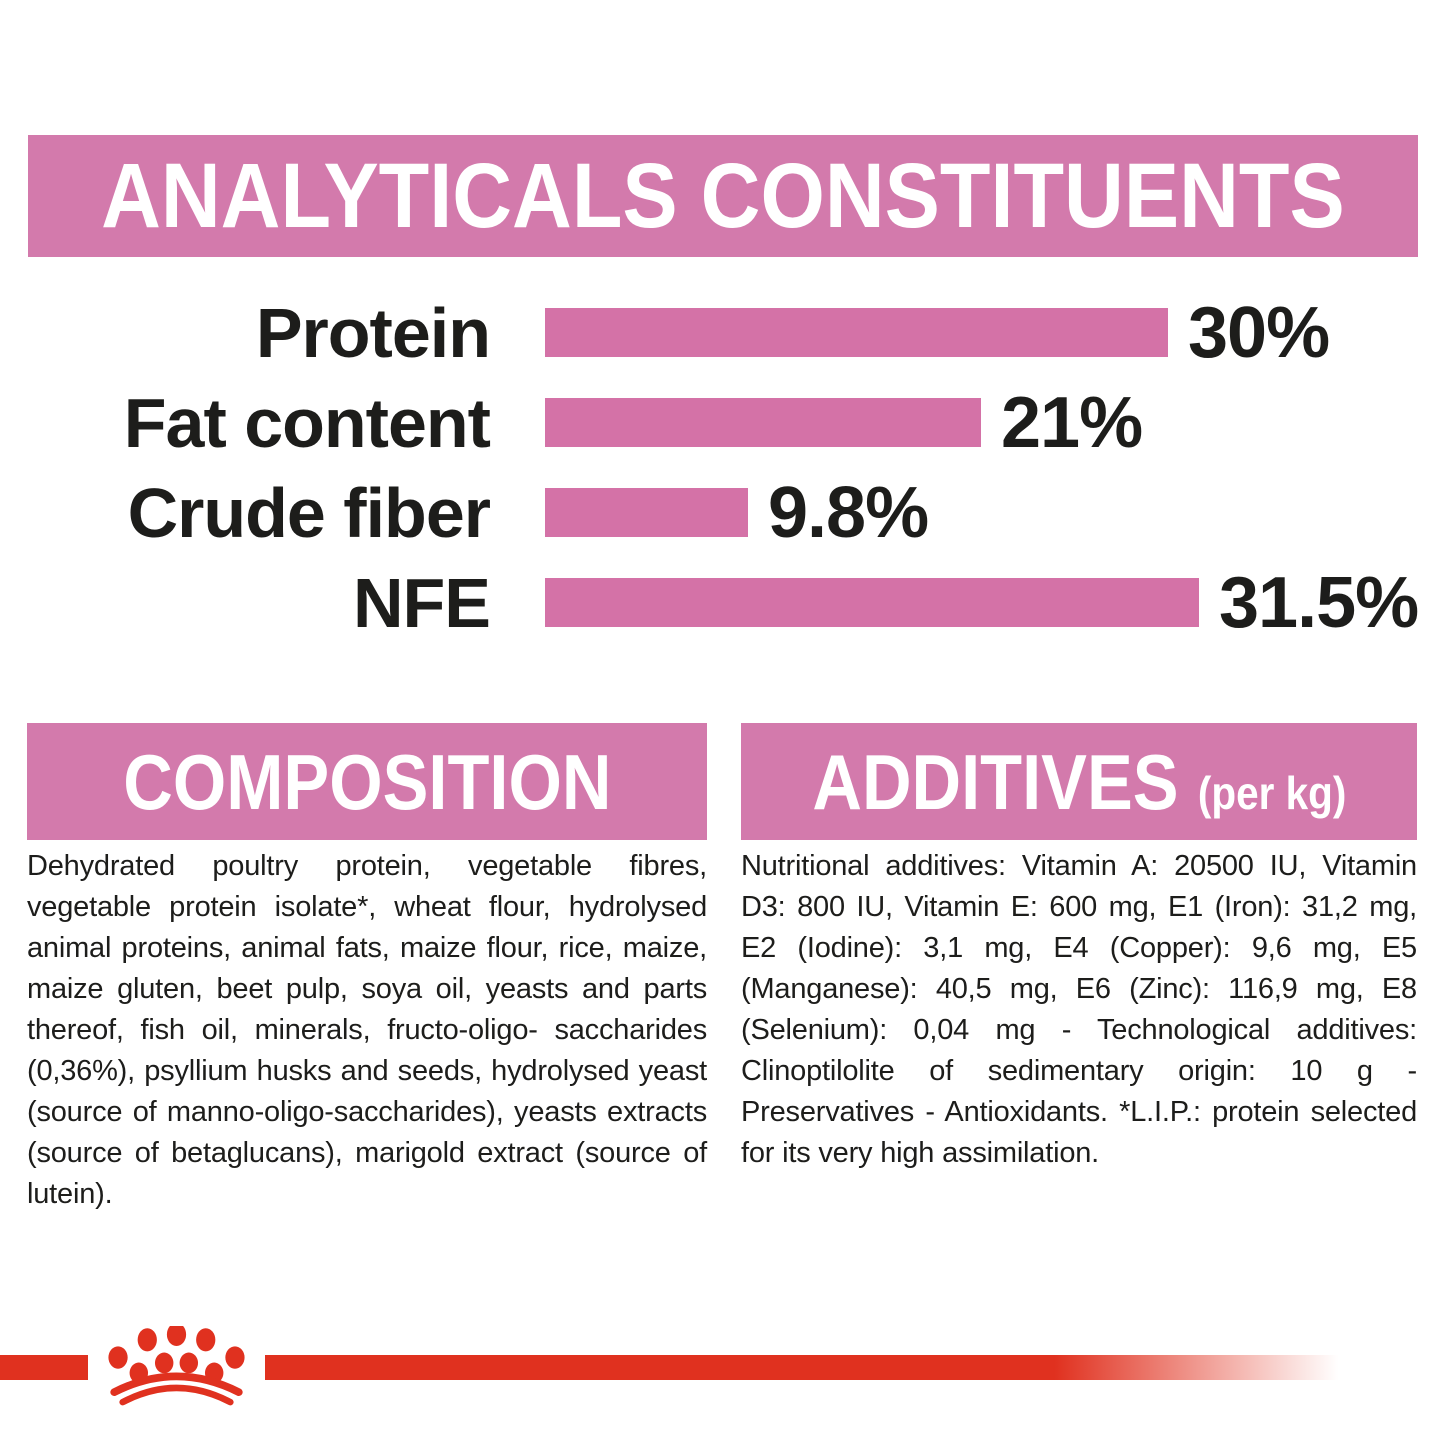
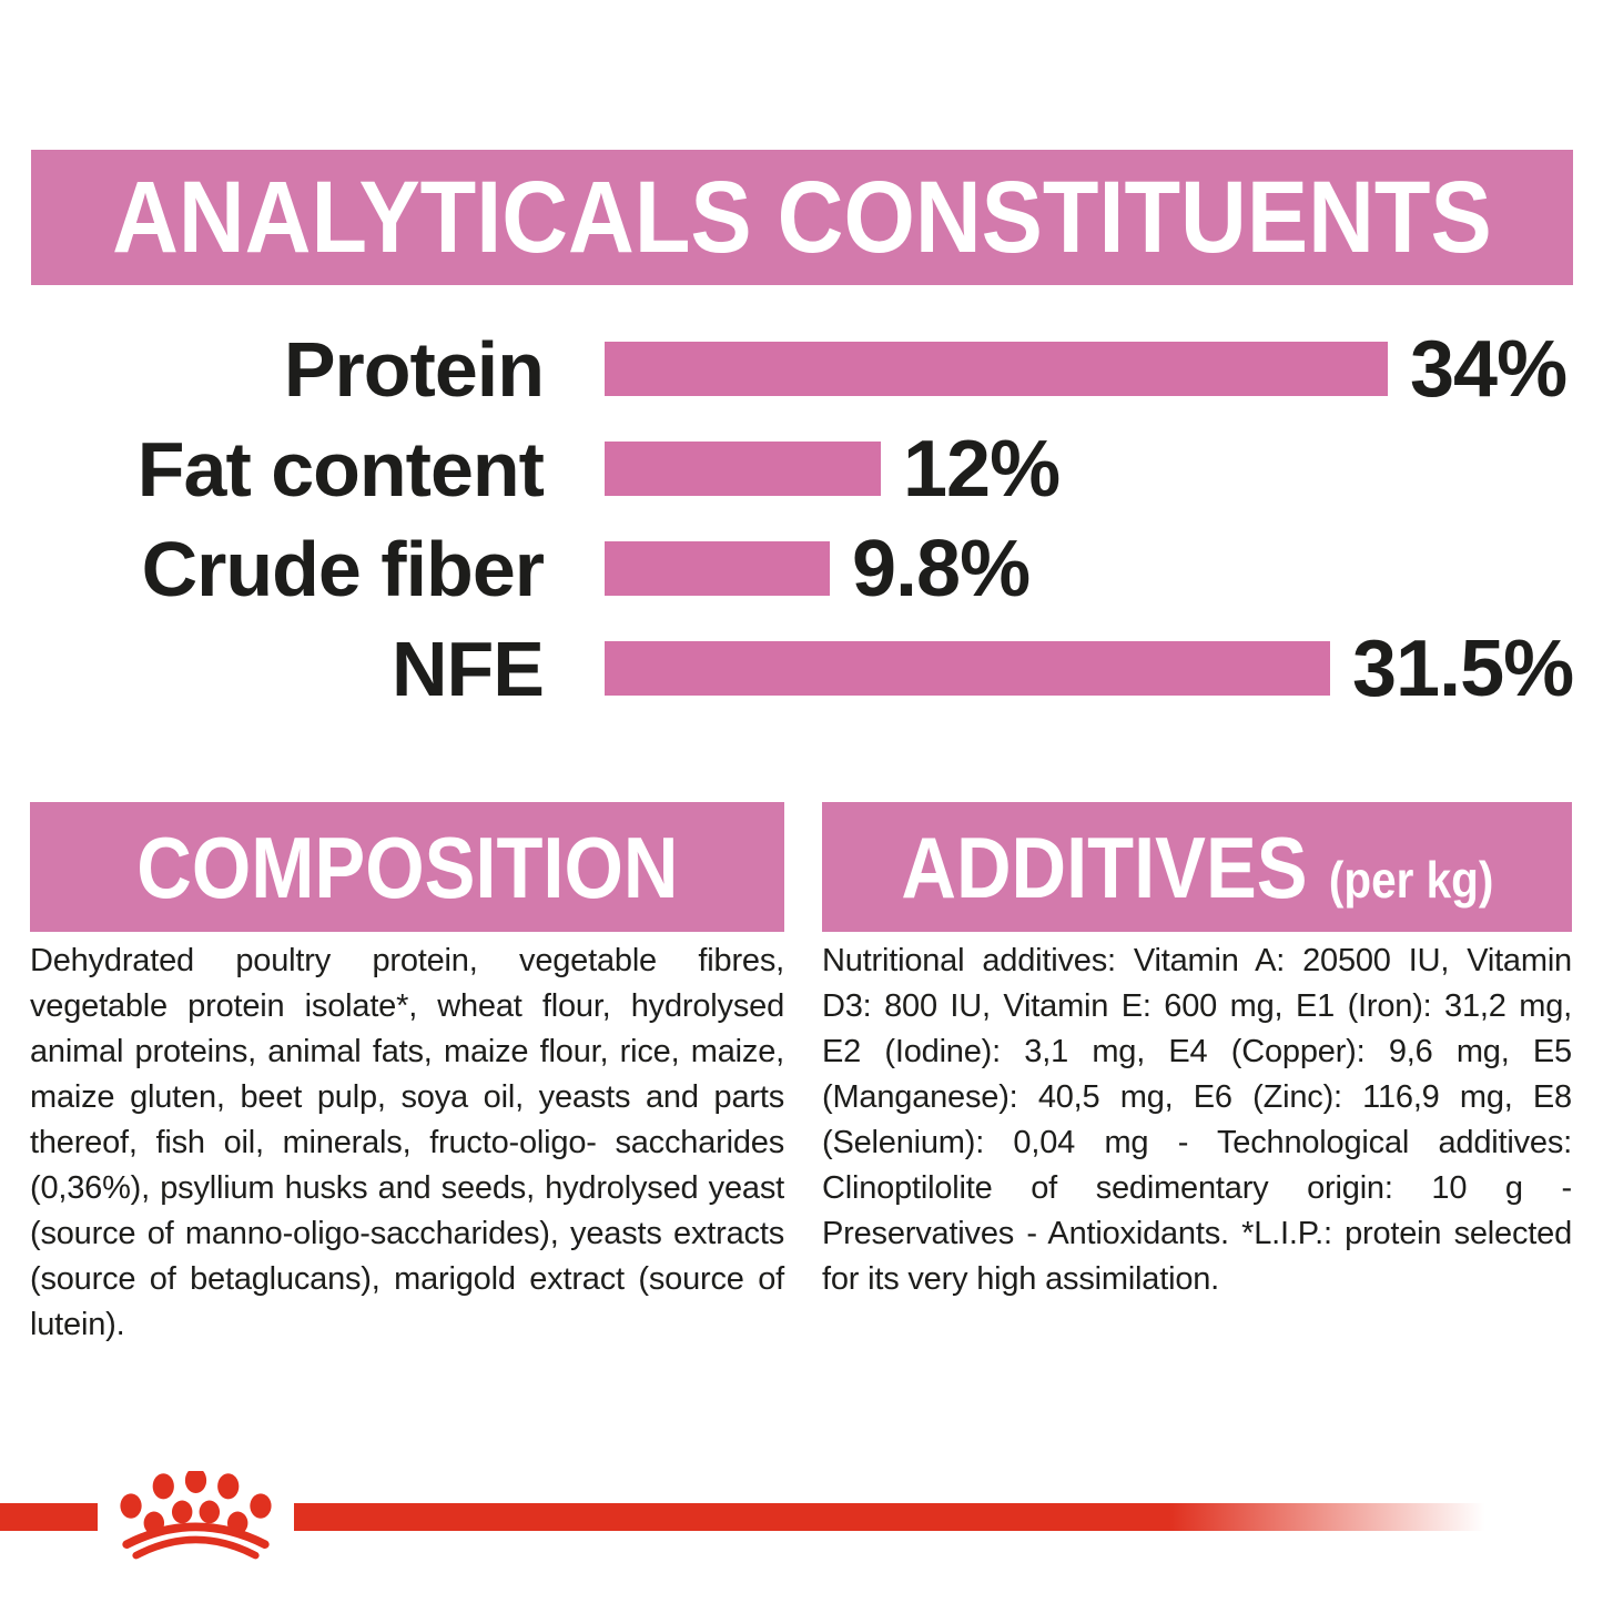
Protein: 30% -> 34%
Fat content: 21% -> 12%
